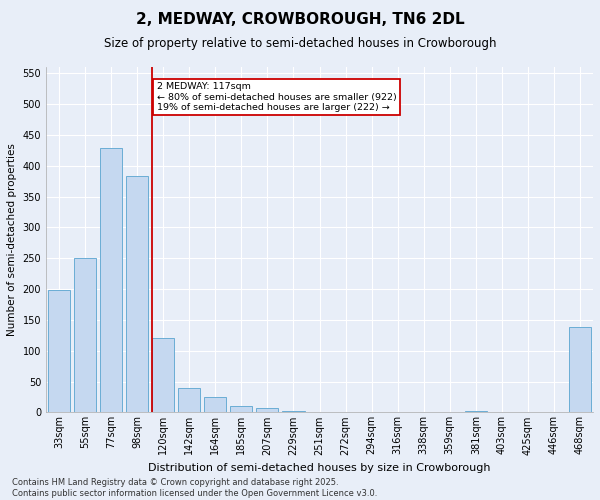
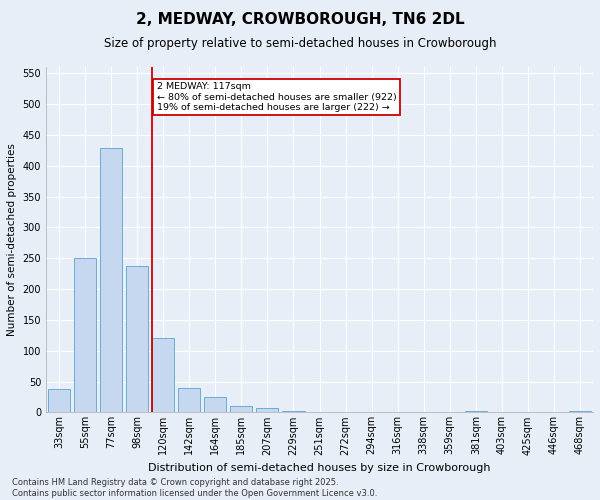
33sqm: 198 -> 38
98sqm: 384 -> 238
468sqm: 138 -> 3
